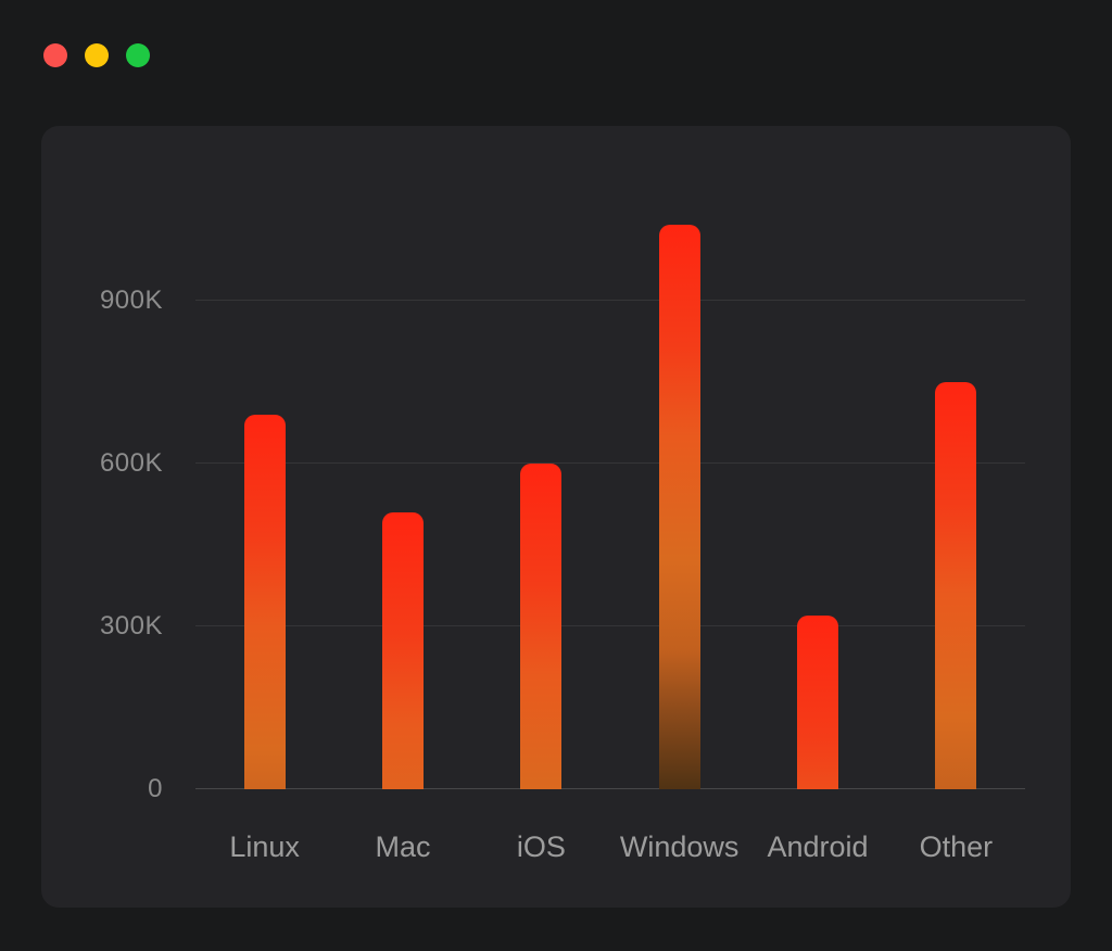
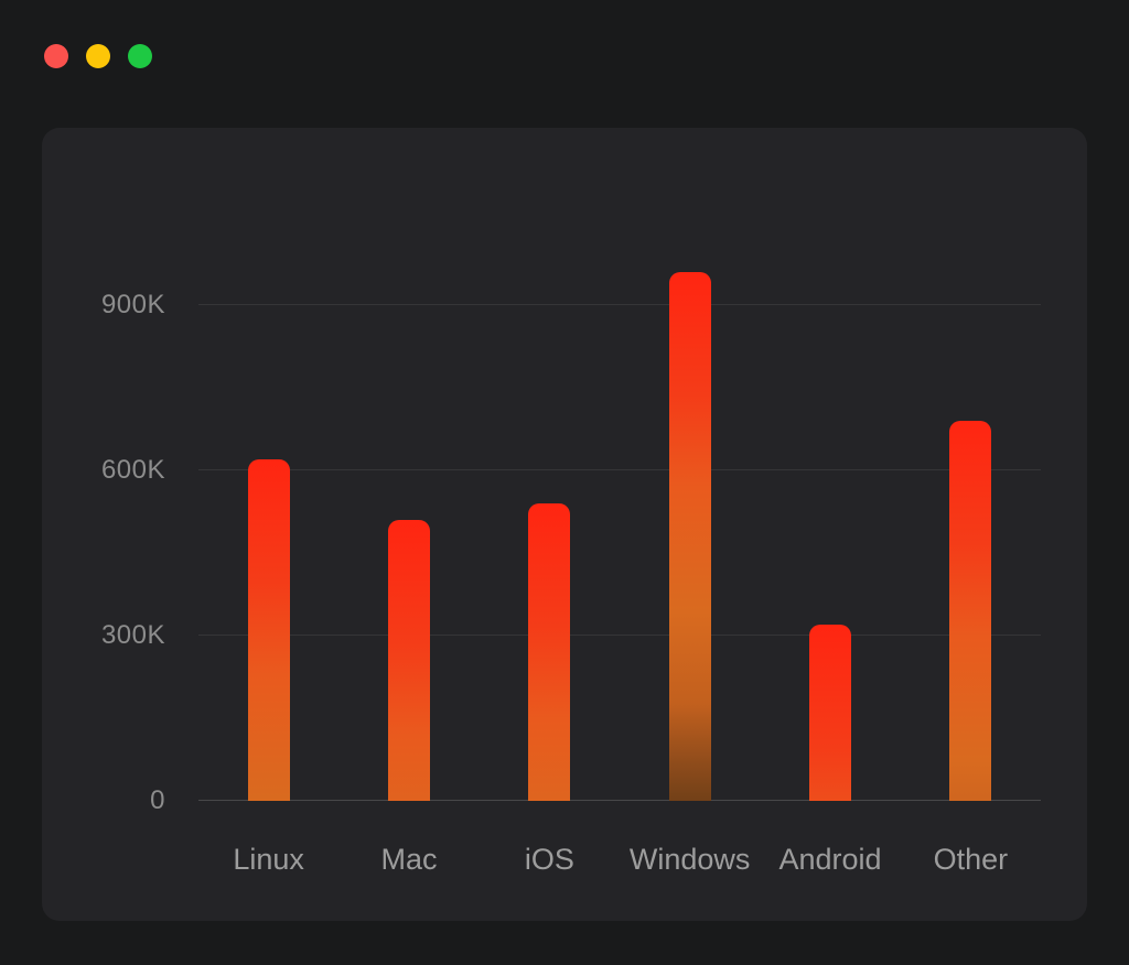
Linux: 690K -> 620K
iOS: 600K -> 540K
Windows: 1040K -> 960K
Other: 750K -> 690K
